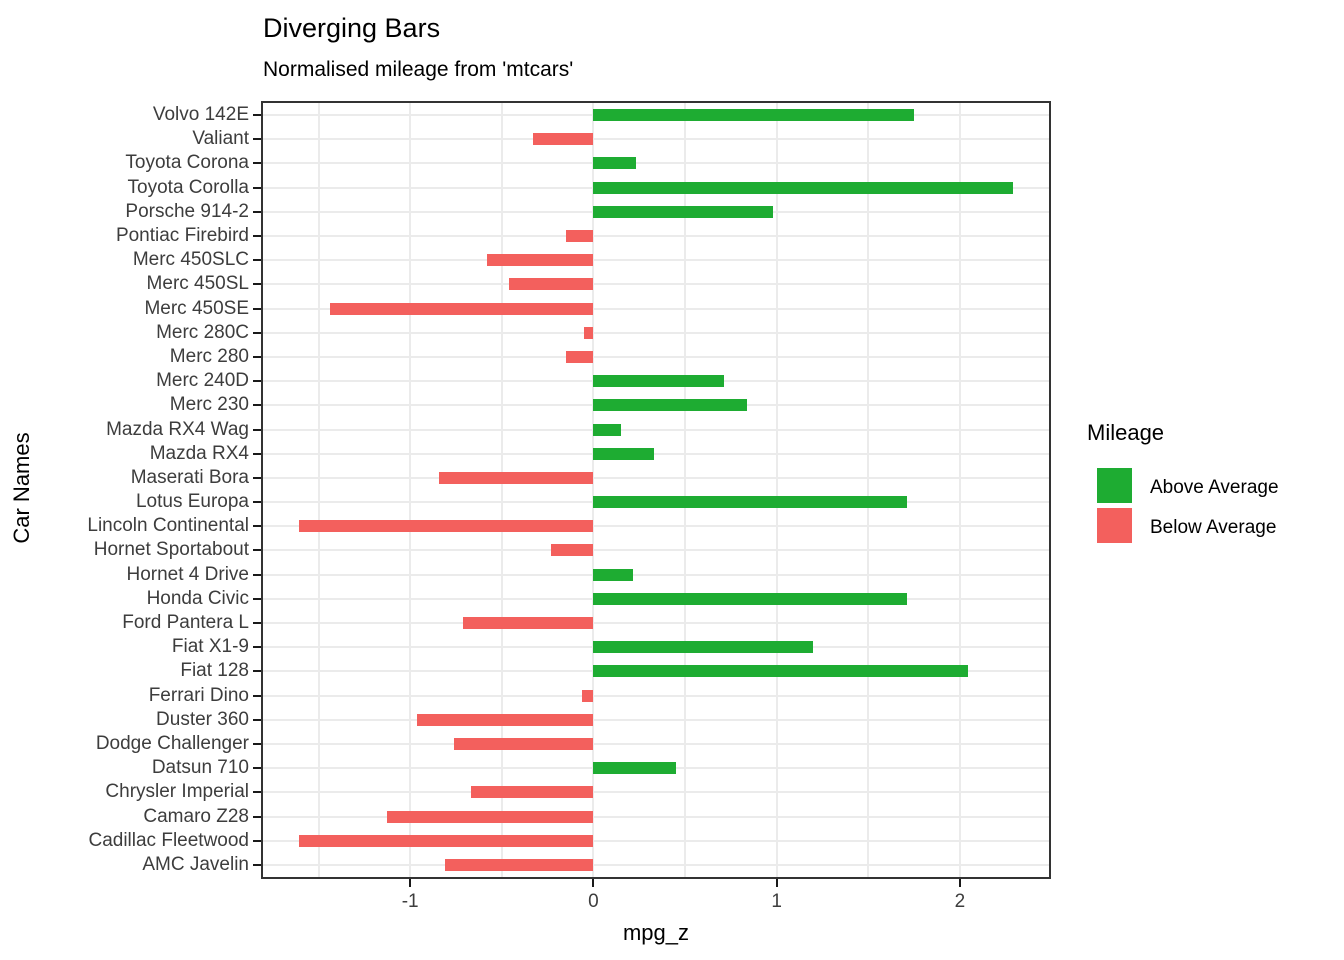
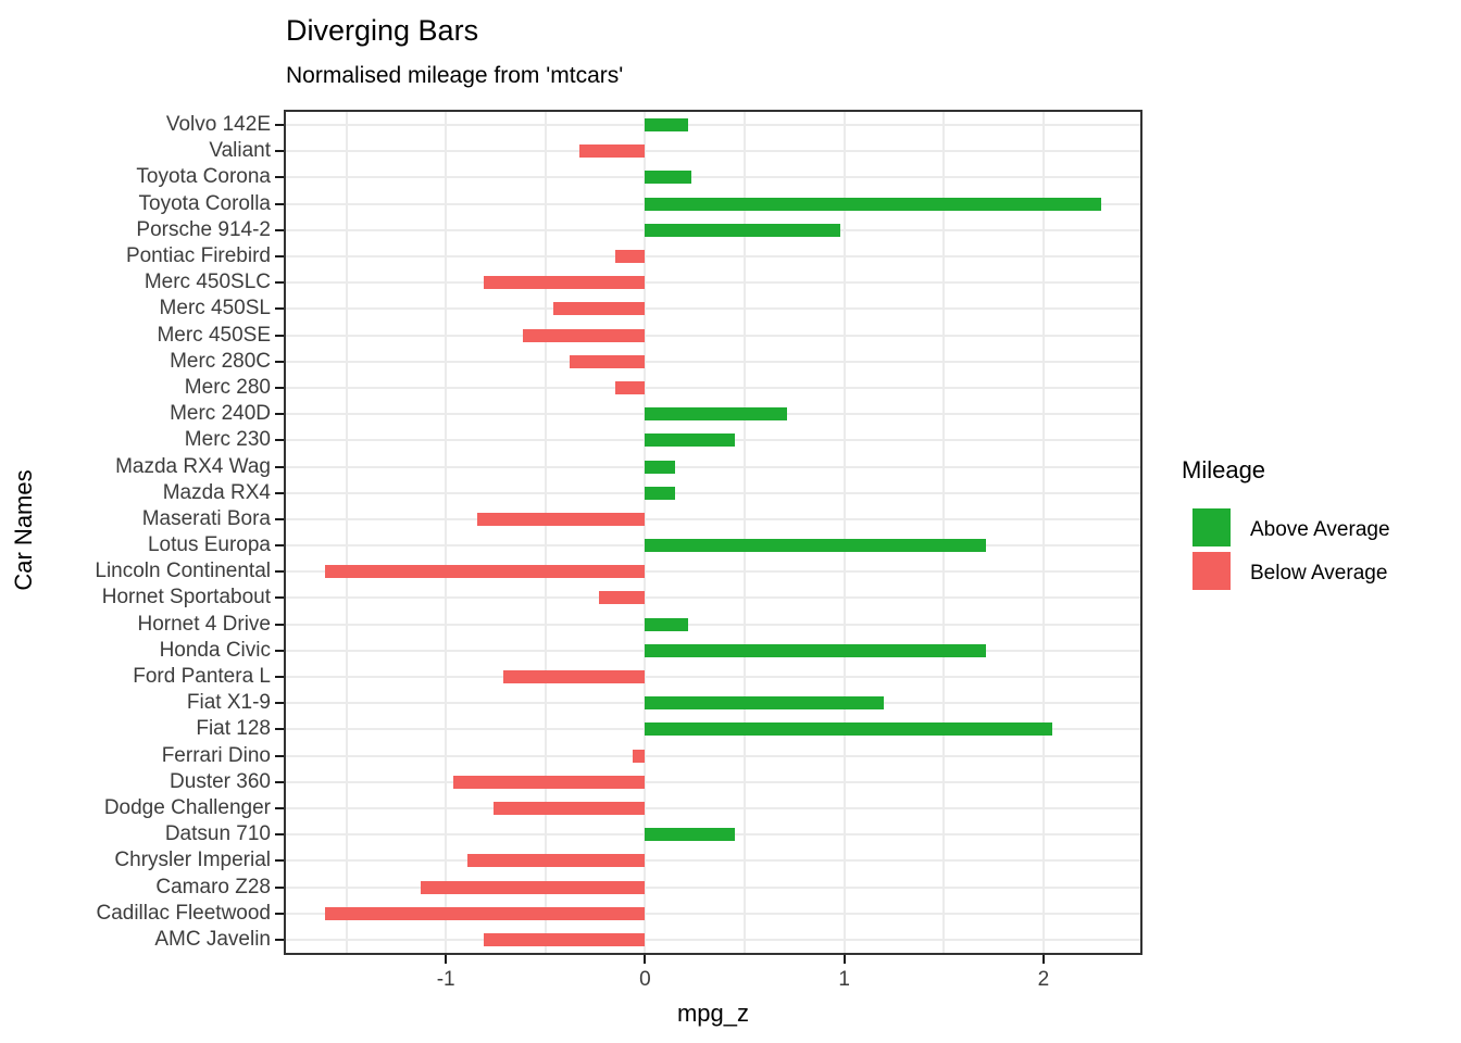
Volvo 142E: 1.75 -> 0.22
Merc 450SLC: -0.58 -> -0.81
Merc 450SE: -1.44 -> -0.61
Merc 280C: -0.05 -> -0.38
Merc 230: 0.84 -> 0.45
Mazda RX4: 0.33 -> 0.15
Chrysler Imperial: -0.67 -> -0.89
